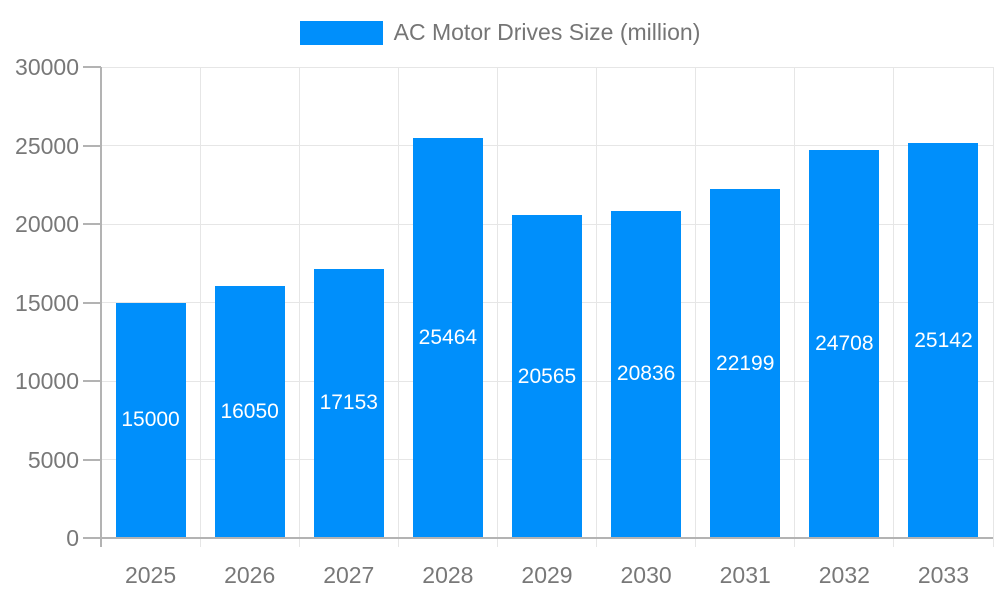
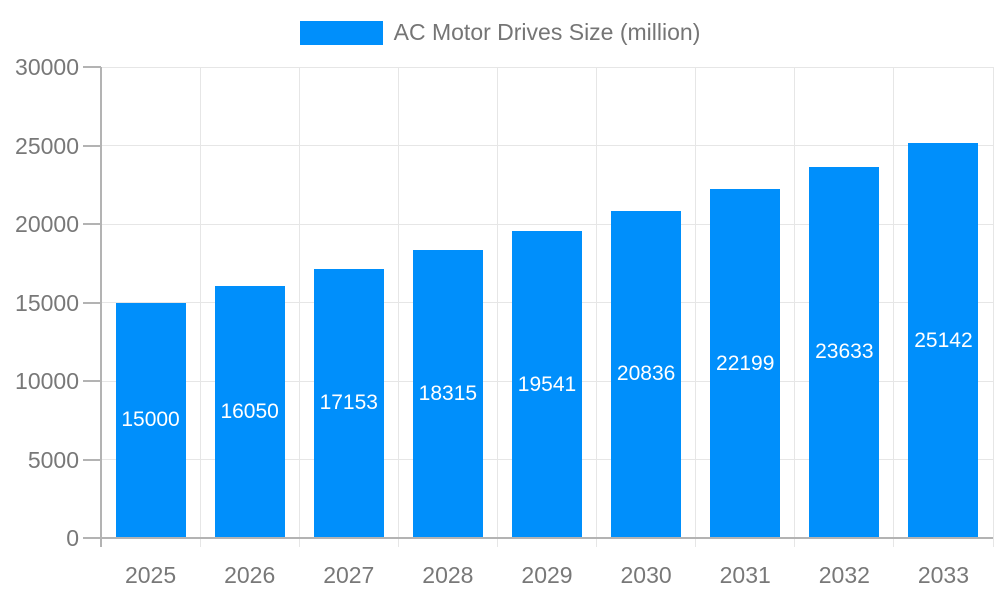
2028: 25464 -> 18315
2029: 20565 -> 19541
2032: 24708 -> 23633
